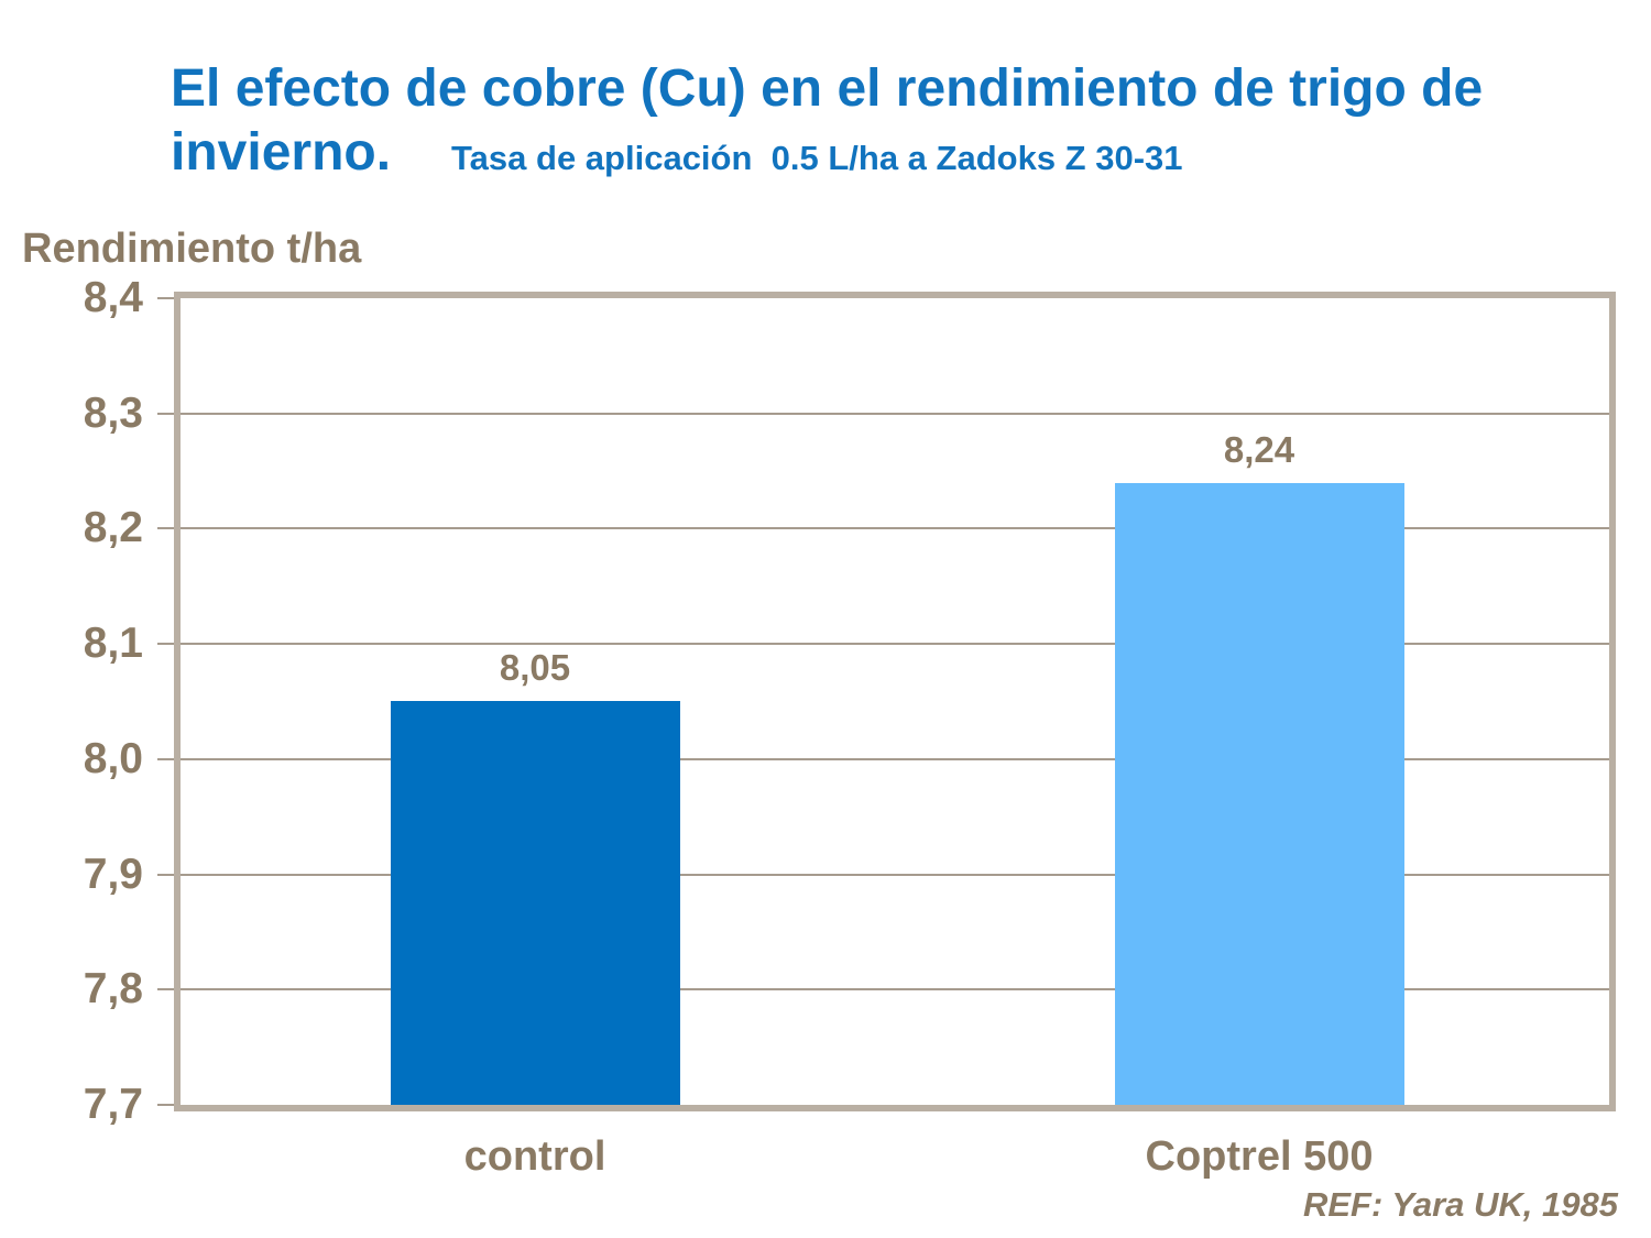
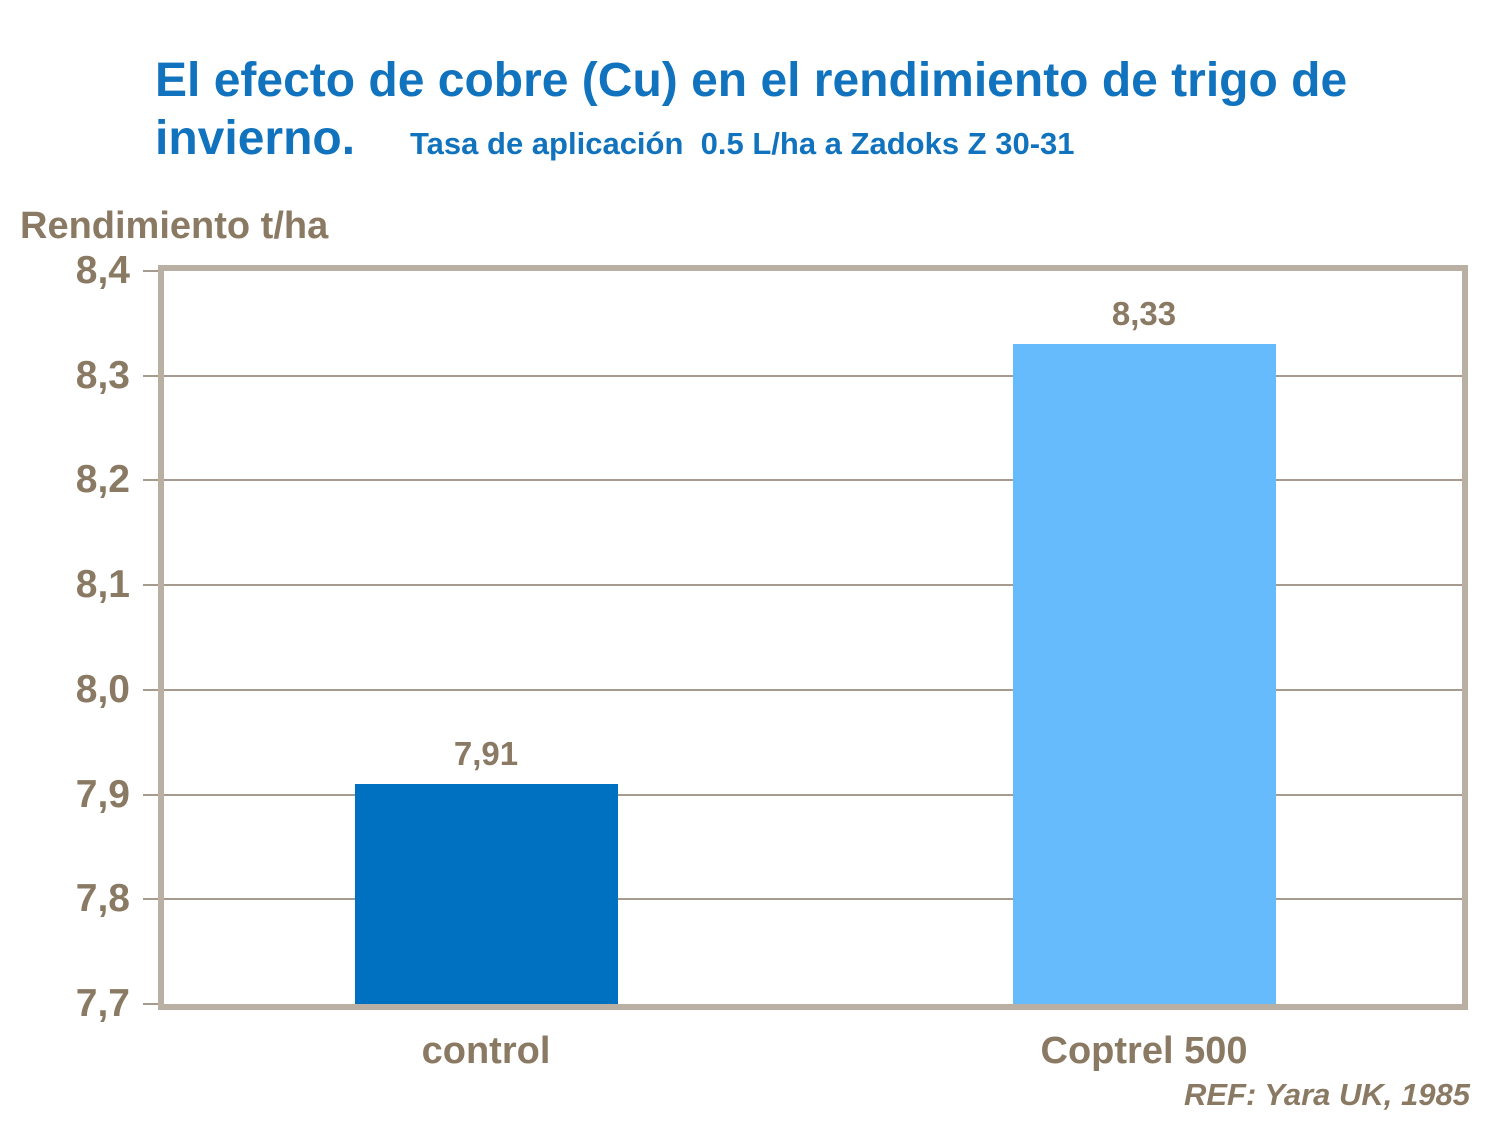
control: 8,05 -> 7,91
Coptrel 500: 8,24 -> 8,33
